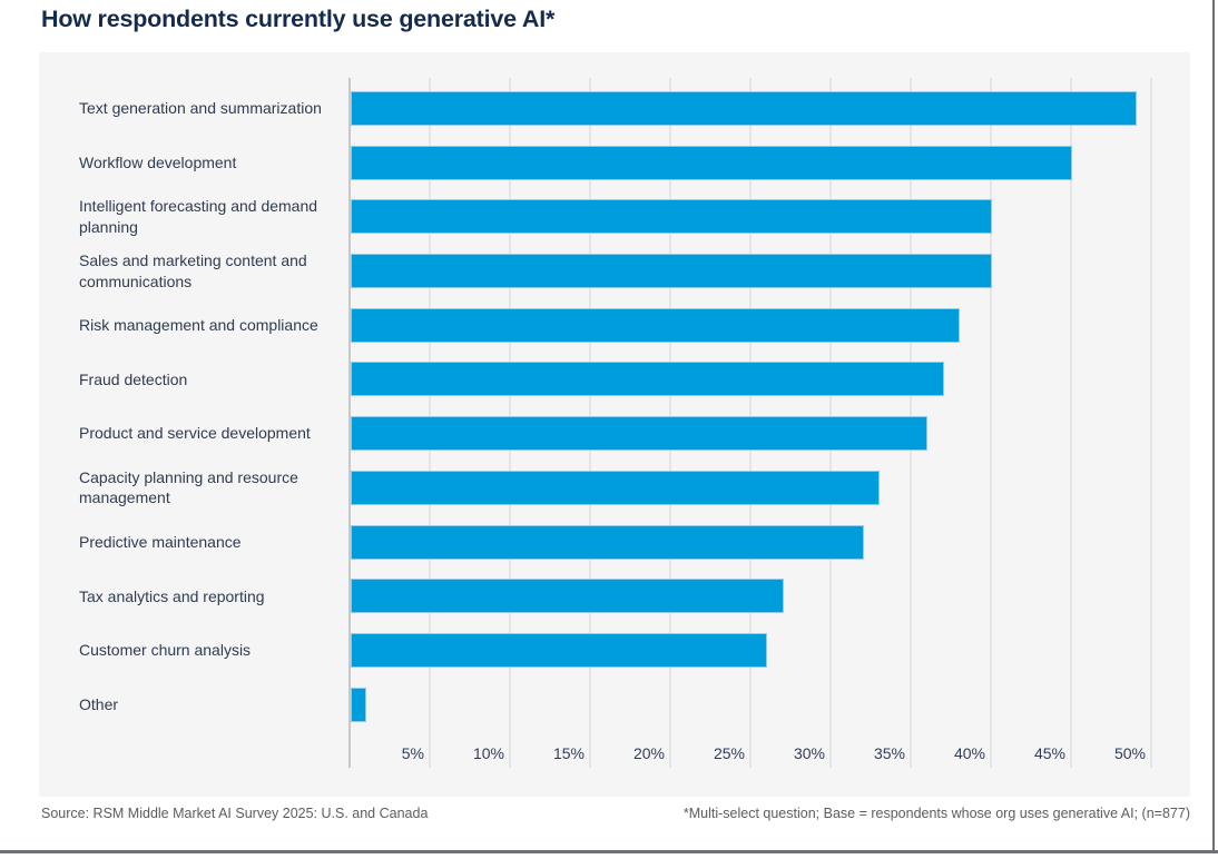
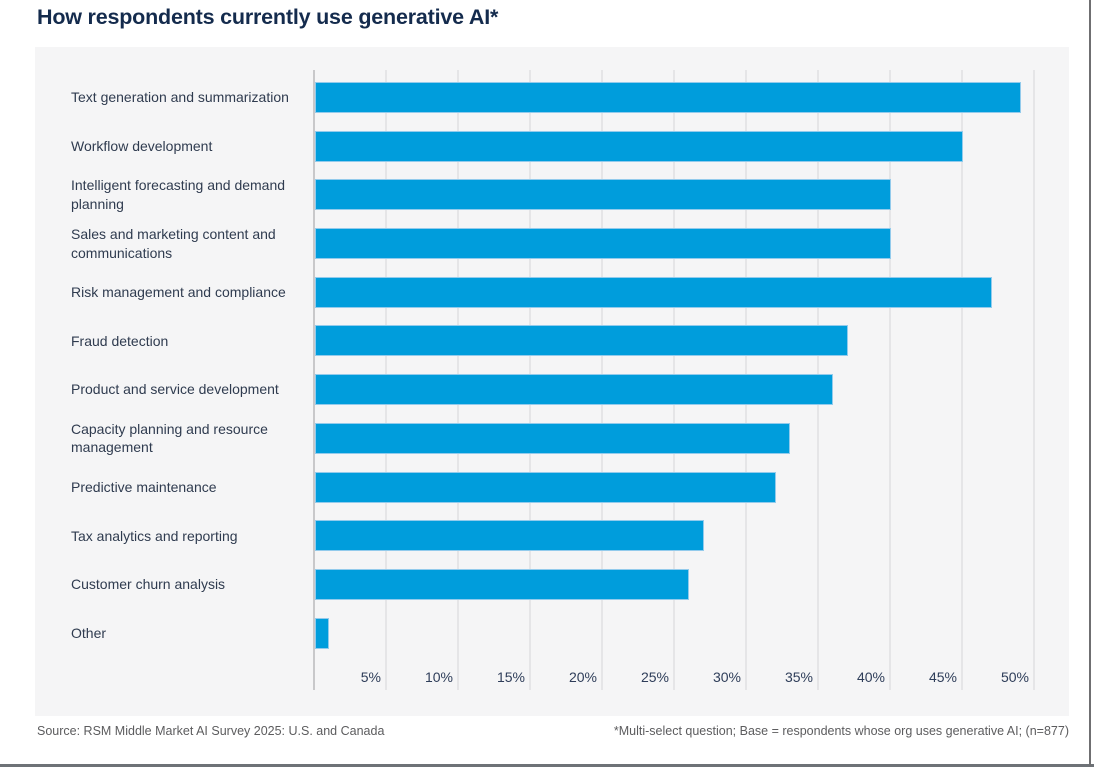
Risk management and compliance: 38% -> 47%
